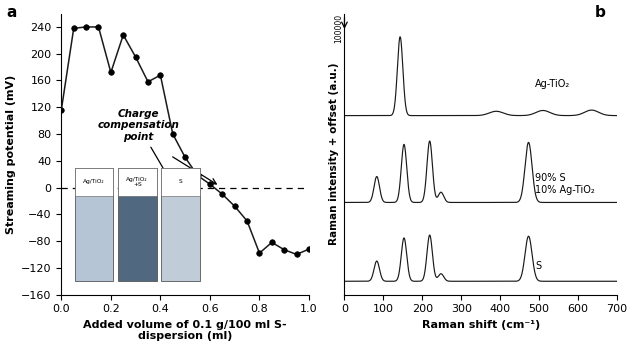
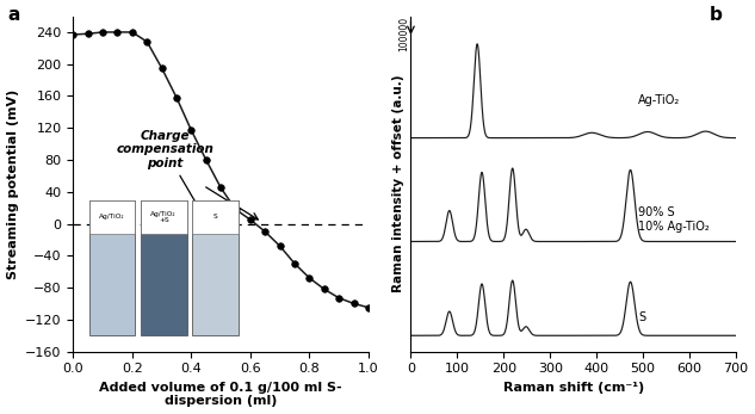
0.0: 116 -> 237
0.2: 172 -> 240
0.4: 168 -> 117
0.8: -98 -> -68
1.0: -92 -> -105
